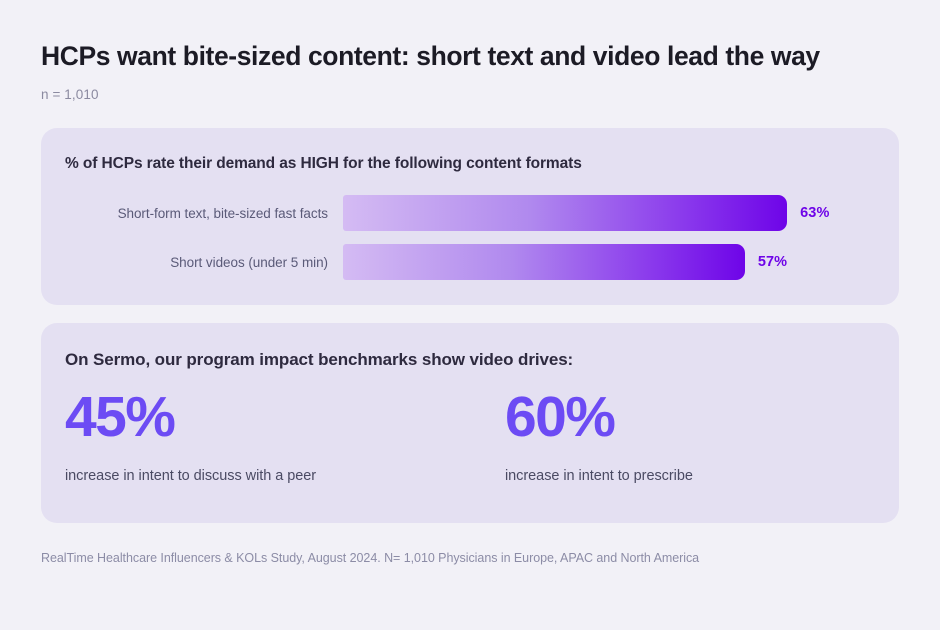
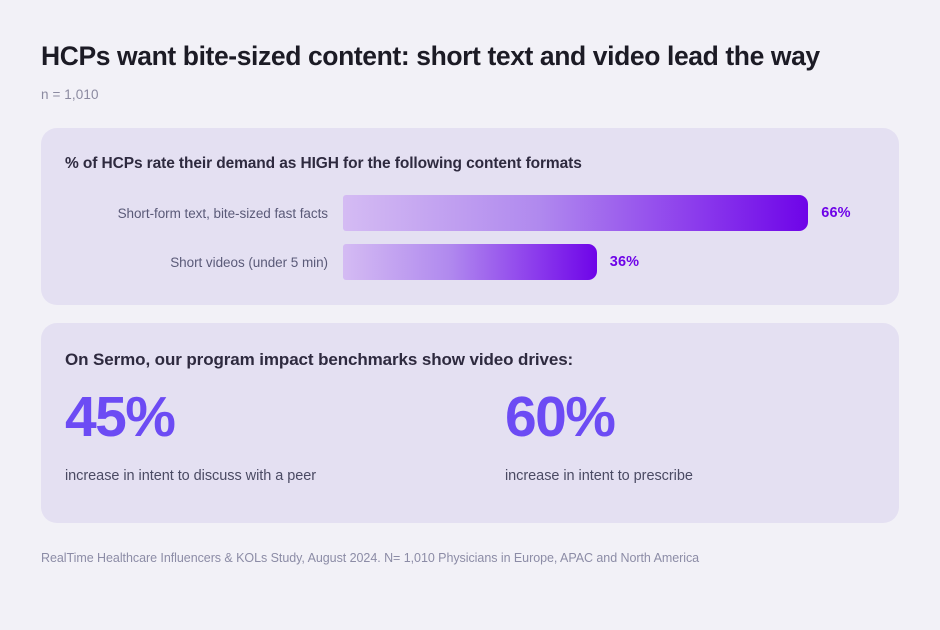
Short-form text, bite-sized fast facts: 63% -> 66%
Short videos (under 5 min): 57% -> 36%
